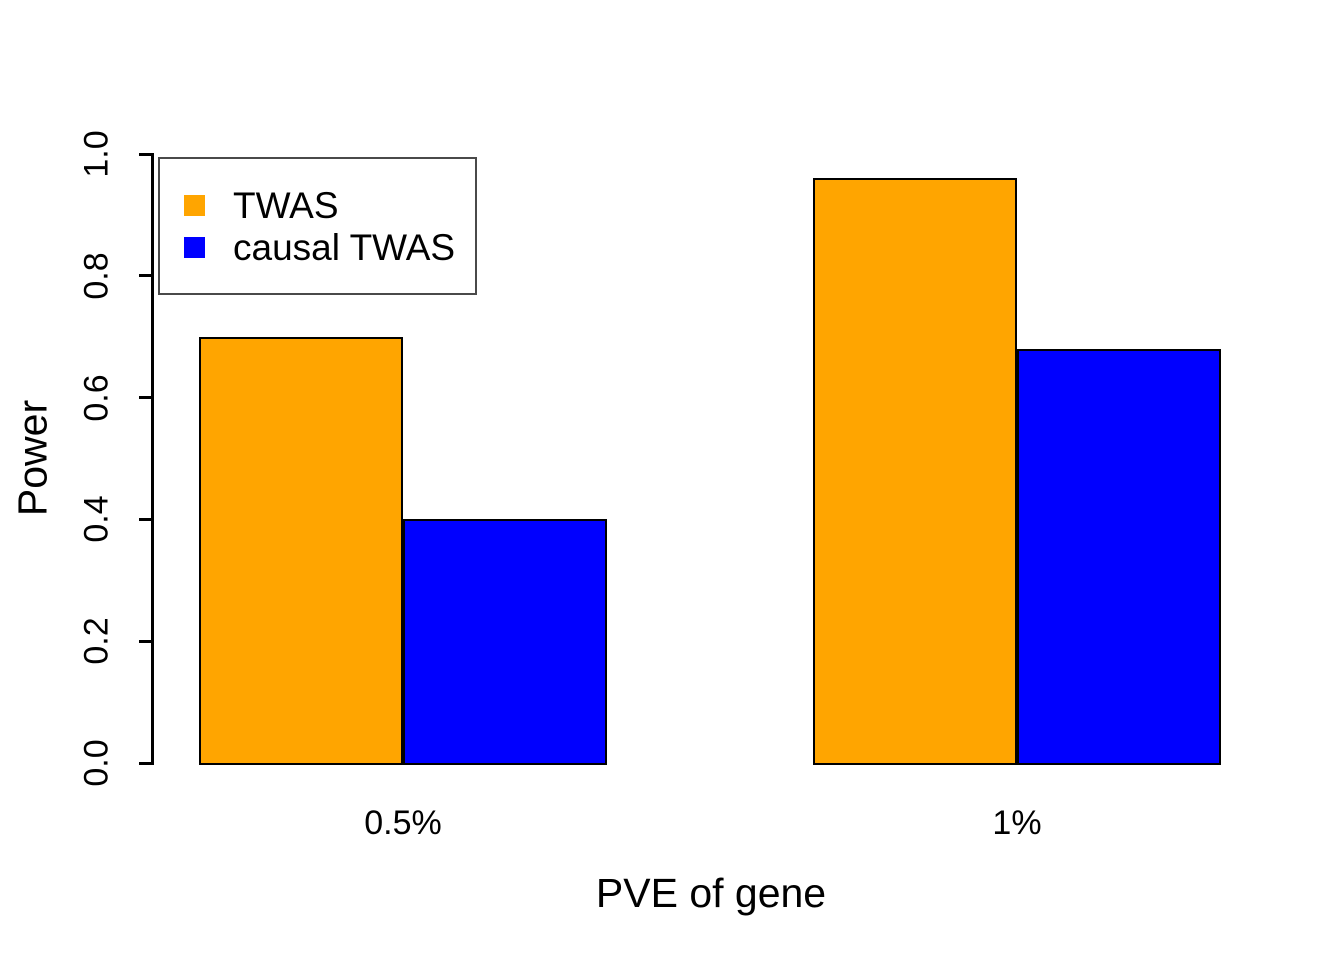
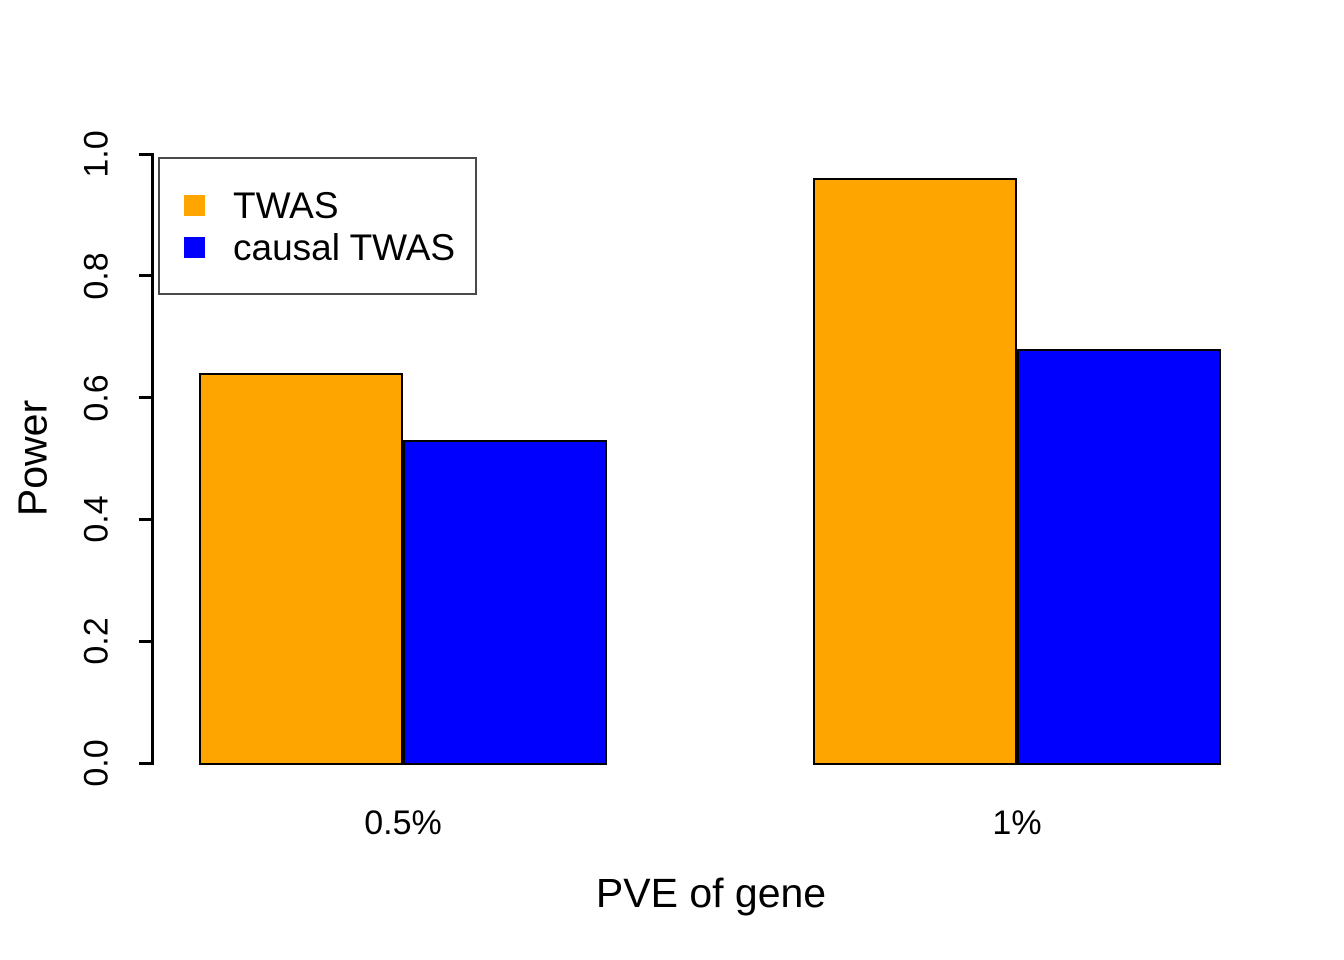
TWAS/0.5%: 0.70 -> 0.64
causal TWAS/0.5%: 0.40 -> 0.53
